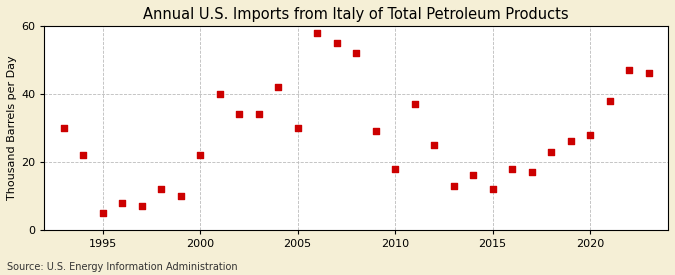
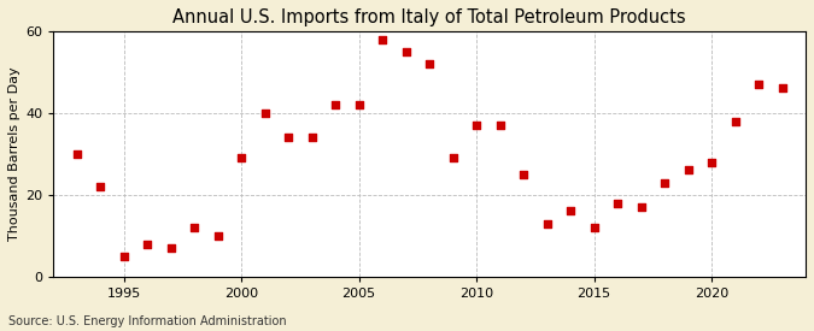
2000: 22 -> 29
2005: 30 -> 42
2010: 18 -> 37
